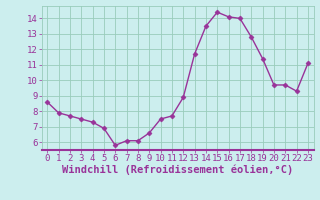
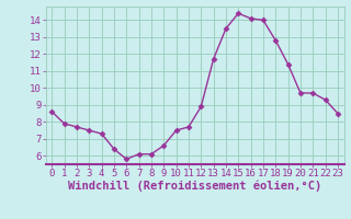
5: 6.9 -> 6.4
23: 11.1 -> 8.5
